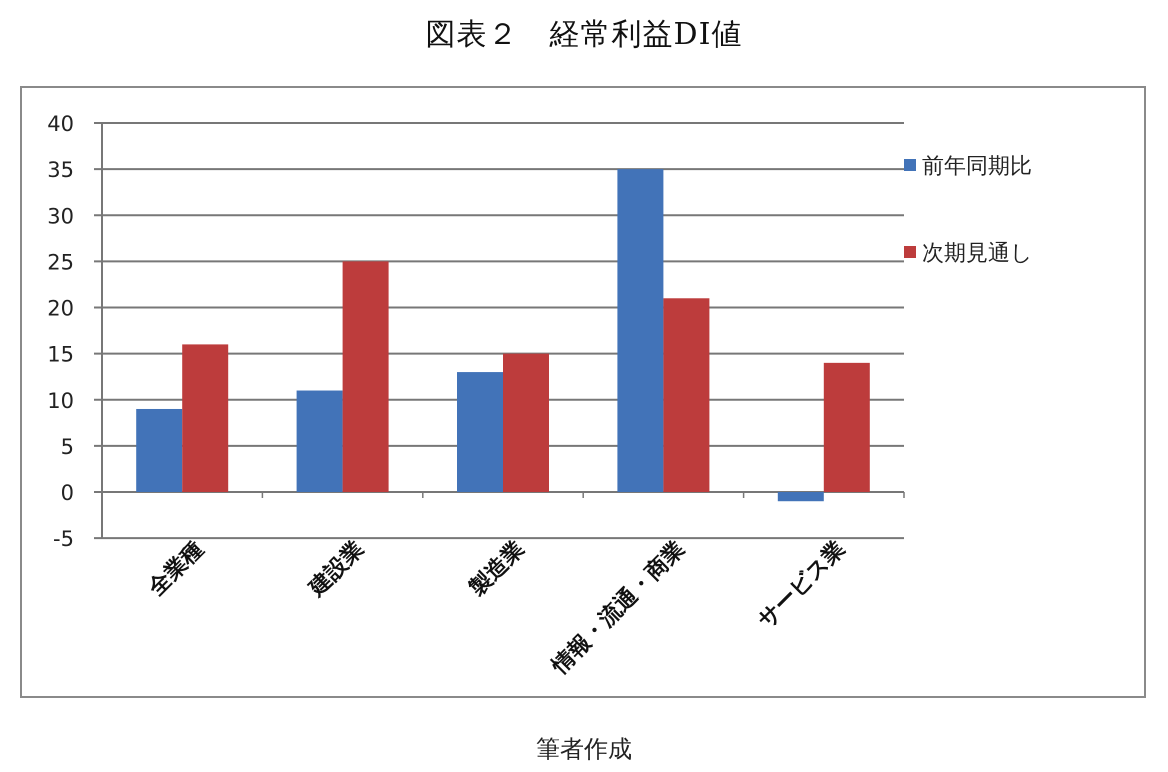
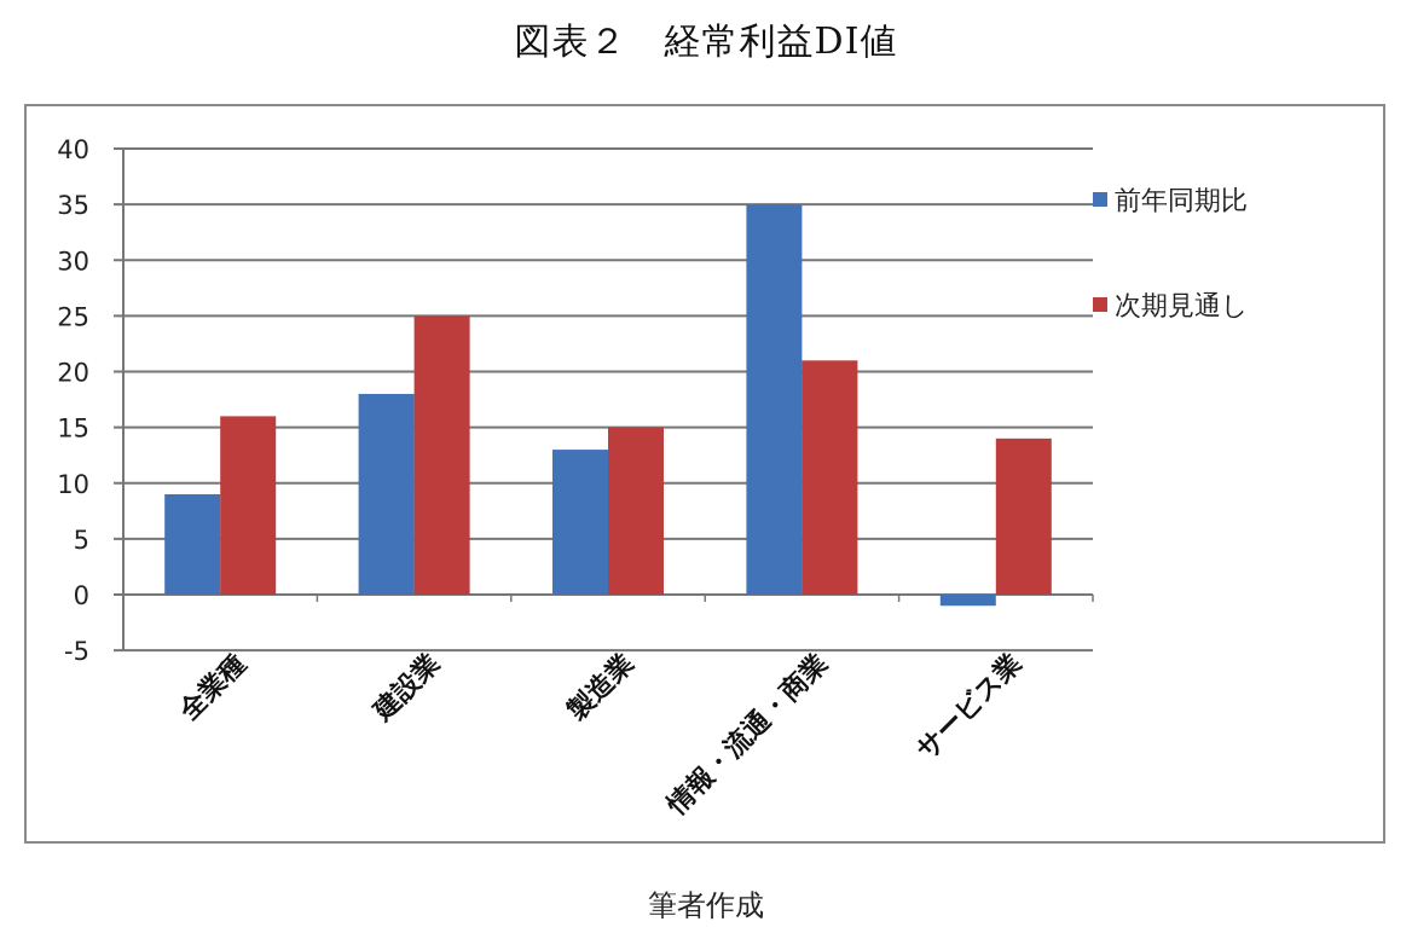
前年同期比/建設業: 11 -> 18
